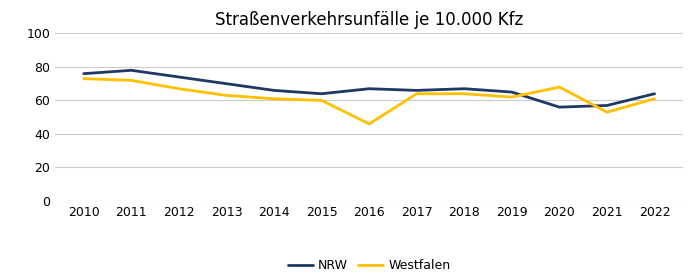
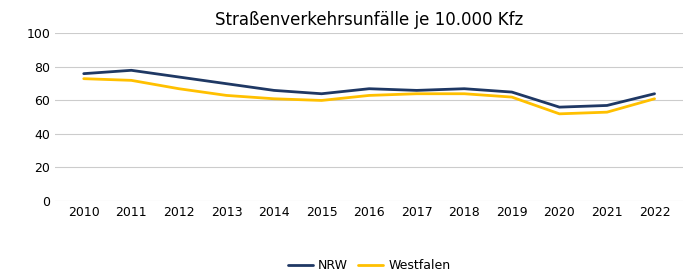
Westfalen/2016: 46 -> 63
Westfalen/2020: 68 -> 52
